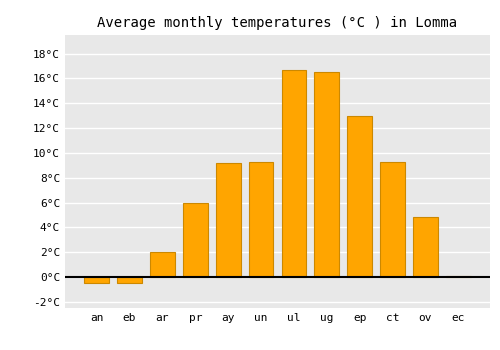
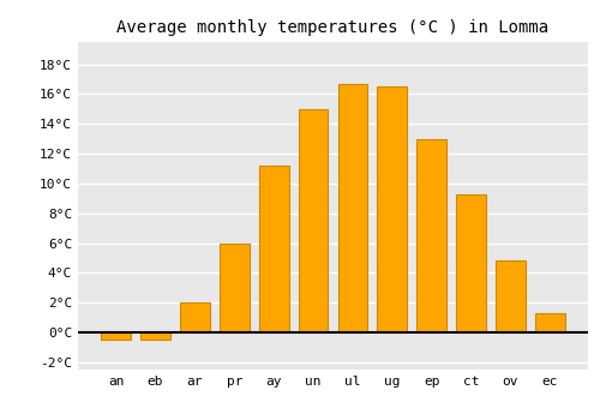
ay: 9.2°C -> 11.2°C
un: 9.3°C -> 15.0°C
ec: 0.1°C -> 1.3°C
